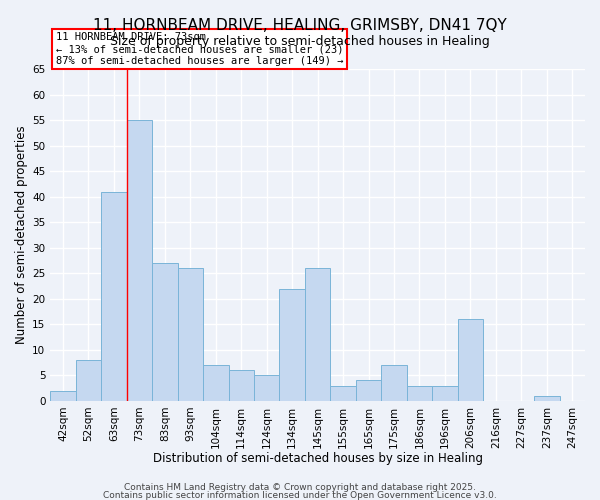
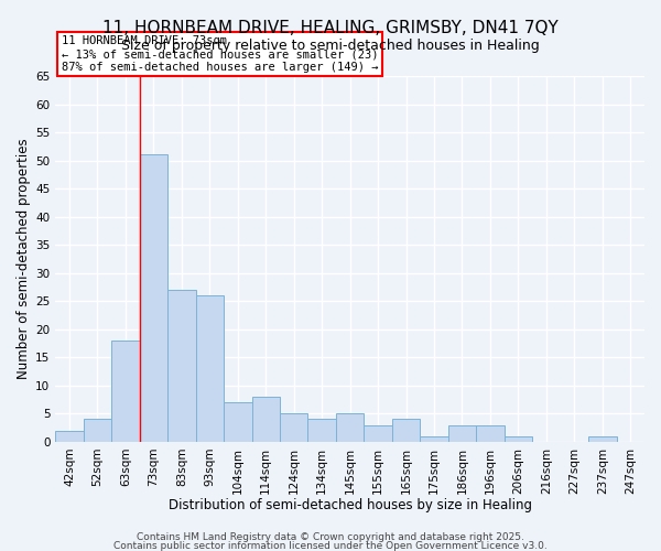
52sqm: 8 -> 4
63sqm: 41 -> 18
73sqm: 55 -> 51
114sqm: 6 -> 8
134sqm: 22 -> 4
145sqm: 26 -> 5
175sqm: 7 -> 1
206sqm: 16 -> 1
